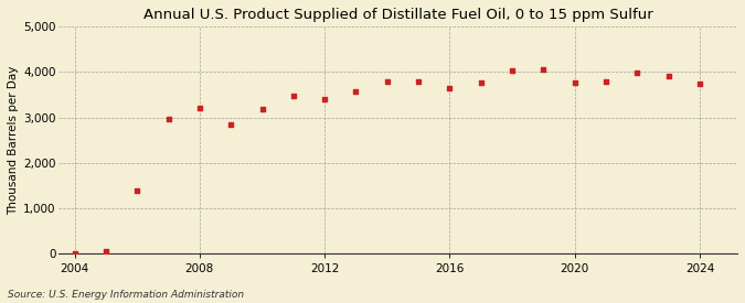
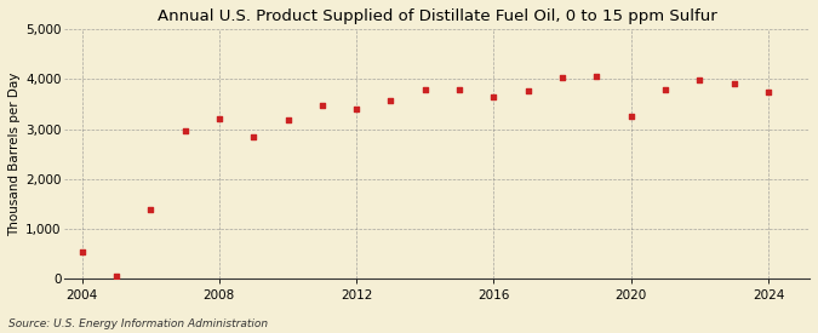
2004: 20 -> 550
2020: 3,770 -> 3,250
